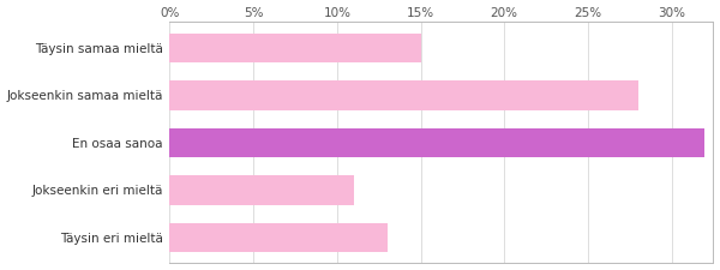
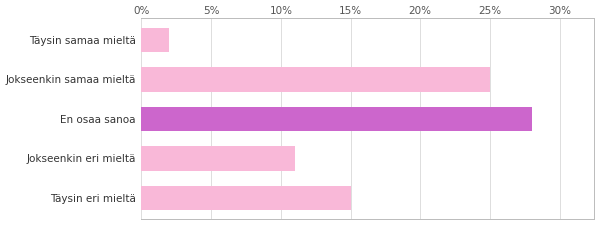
Täysin samaa mieltä: 15% -> 2%
Jokseenkin samaa mieltä: 28% -> 25%
En osaa sanoa: 32% -> 28%
Täysin eri mieltä: 13% -> 15%
